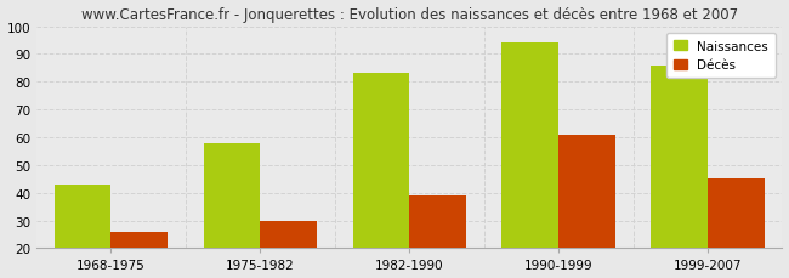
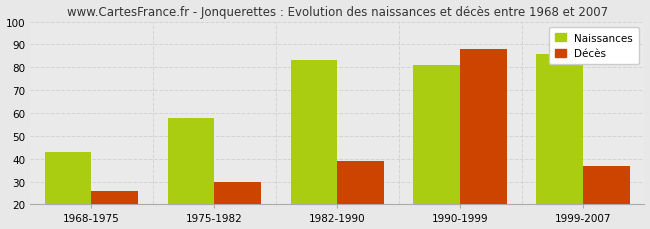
Naissances/1990-1999: 94 -> 81
Décès/1990-1999: 61 -> 88
Décès/1999-2007: 45 -> 37
